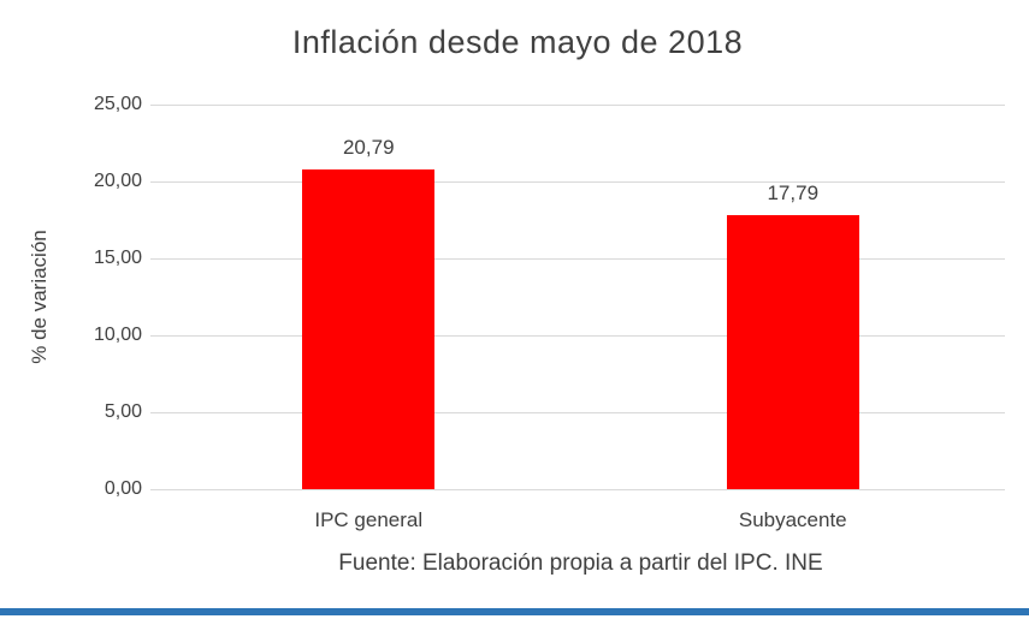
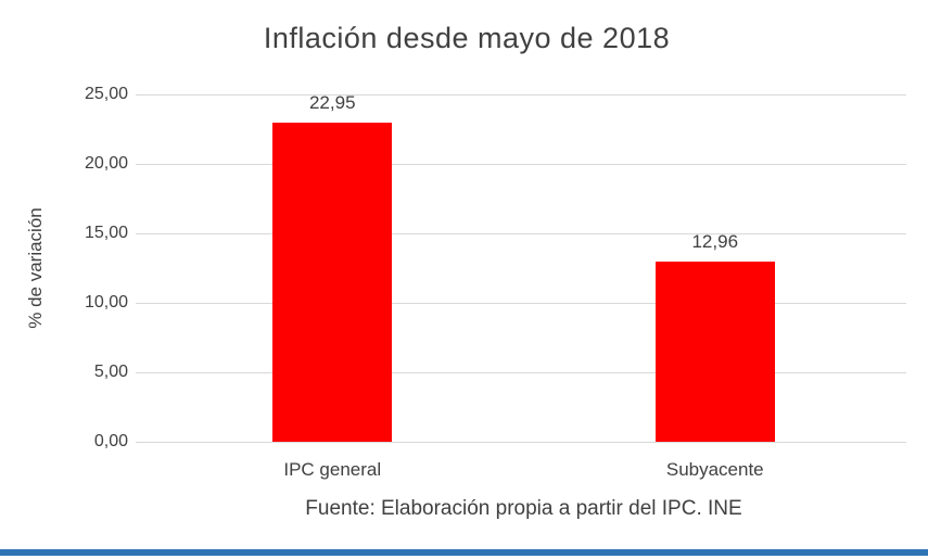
IPC general: 20,79 -> 22,95
Subyacente: 17,79 -> 12,96
